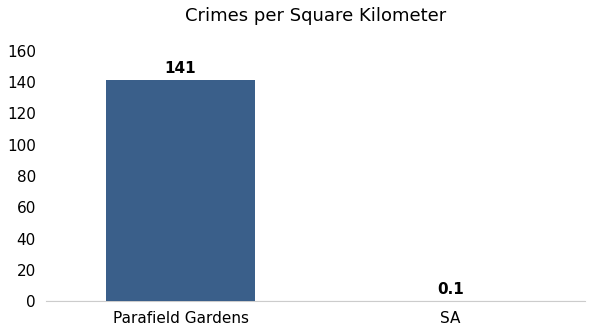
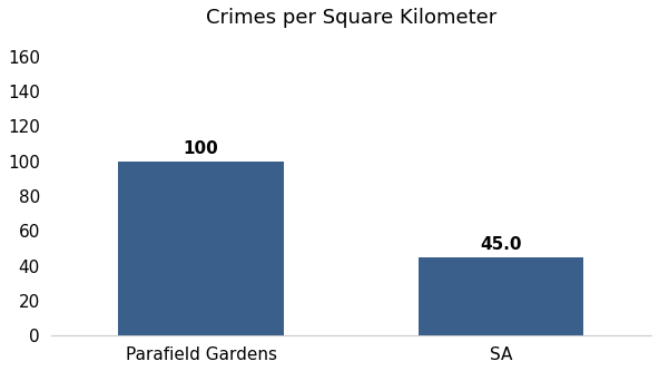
Parafield Gardens: 141 -> 100
SA: 0.1 -> 45.0
